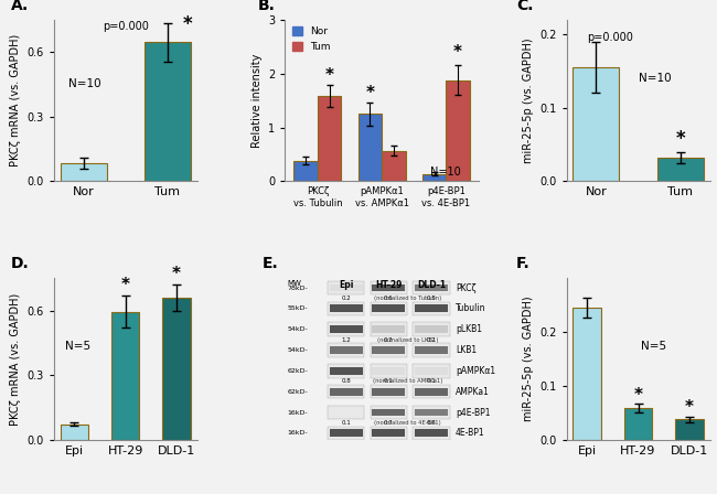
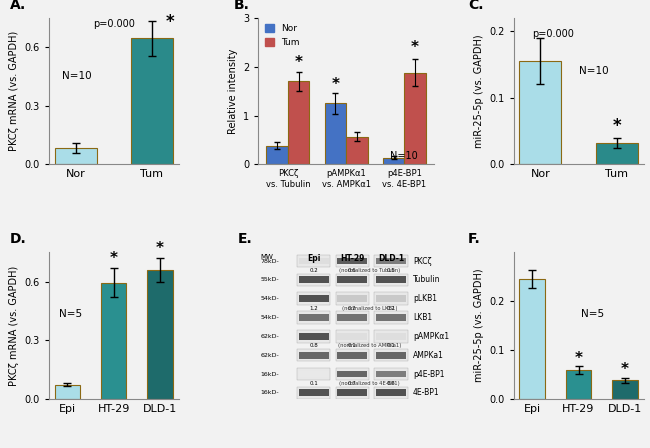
Tum/PKCζ vs. Tubulin: 1.58 -> 1.70
